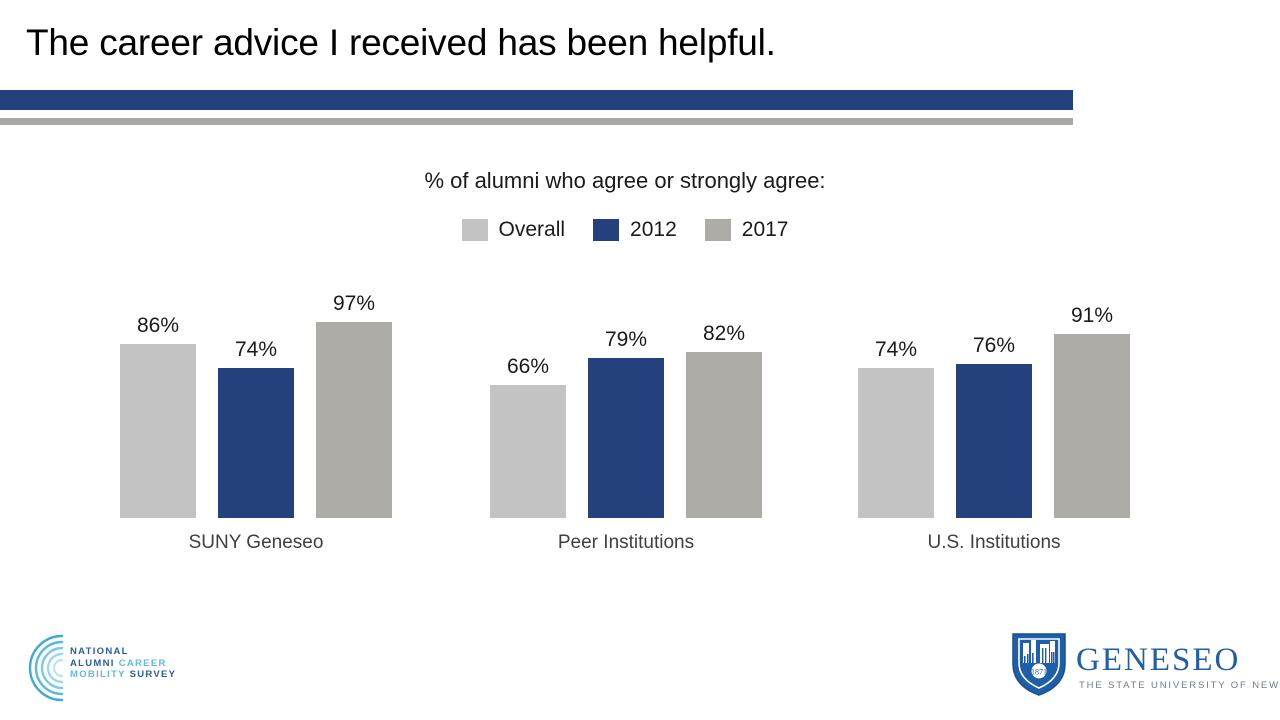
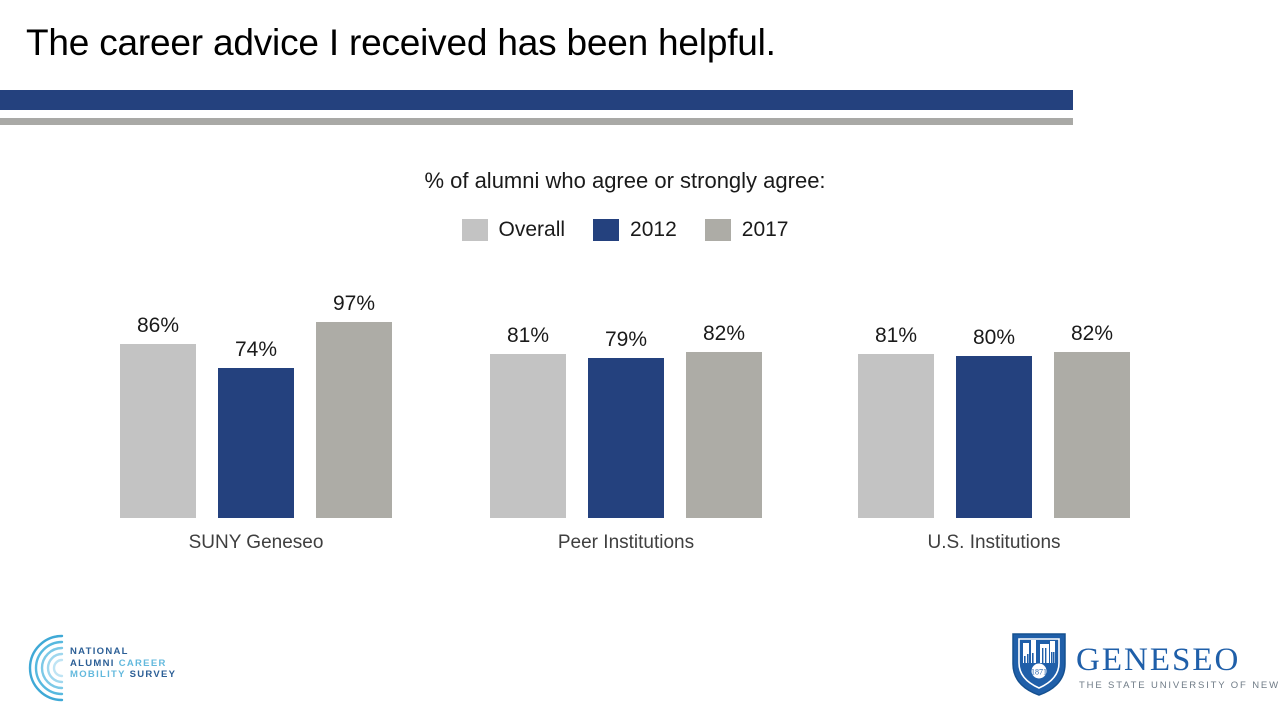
Overall/Peer Institutions: 66% -> 81%
Overall/U.S. Institutions: 74% -> 81%
2012/U.S. Institutions: 76% -> 80%
2017/U.S. Institutions: 91% -> 82%
